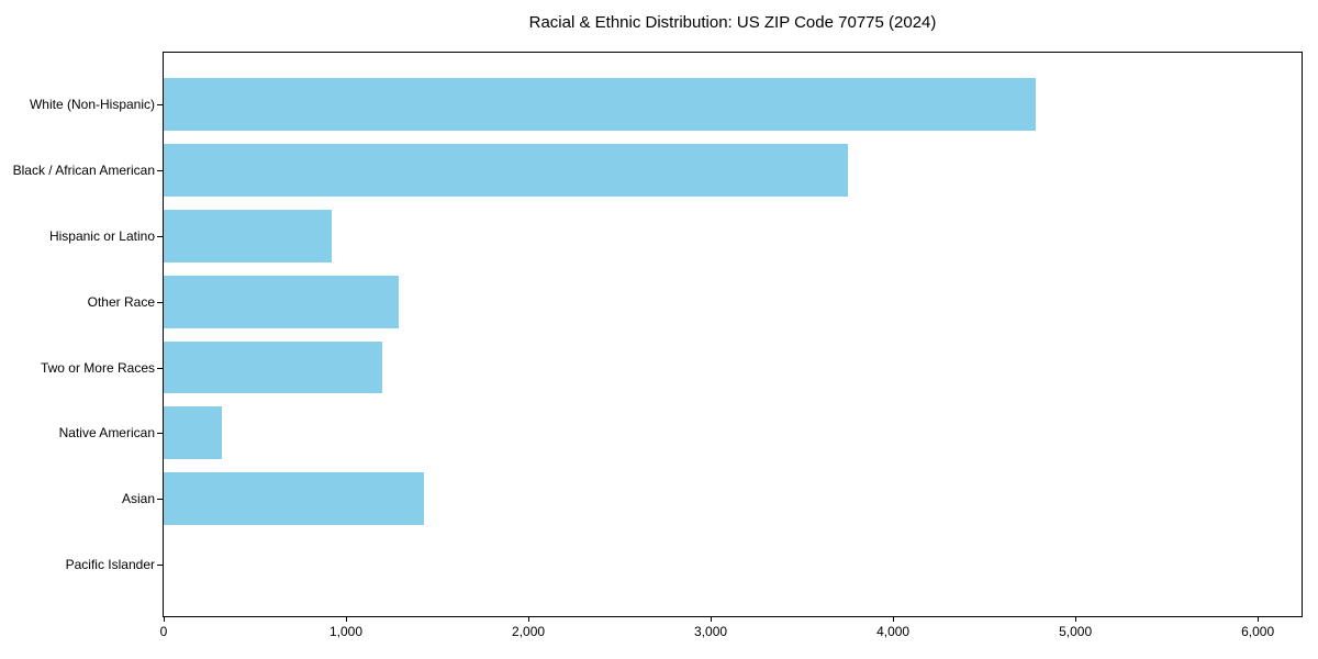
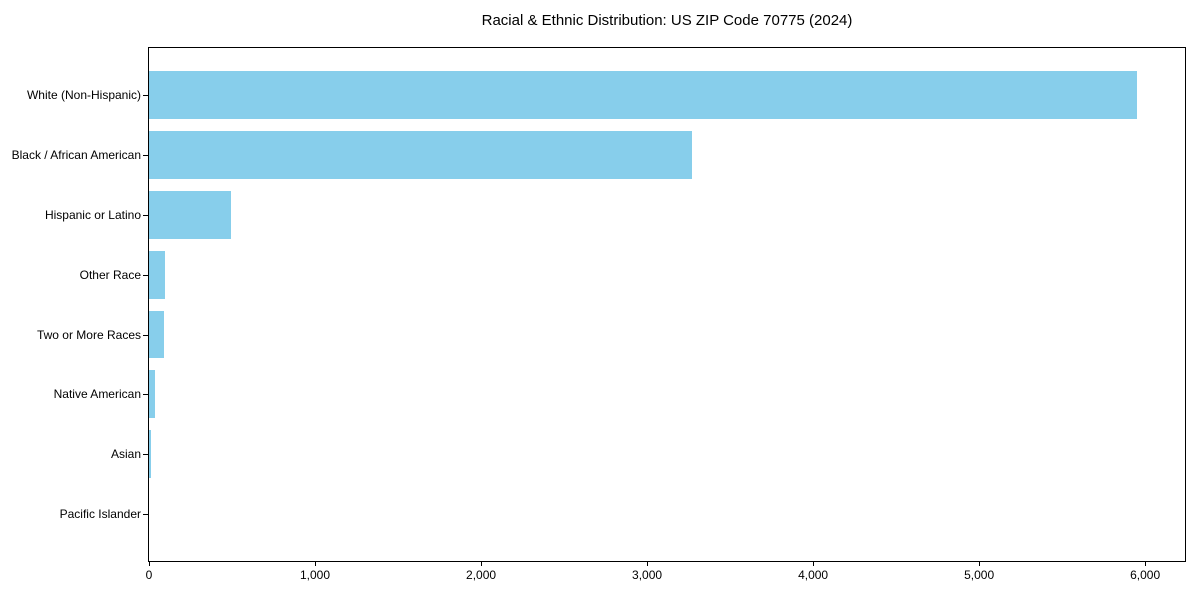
White (Non-Hispanic): 4780 -> 5950
Black / African American: 3750 -> 3270
Hispanic or Latino: 920 -> 500
Other Race: 1290 -> 100
Two or More Races: 1200 -> 90
Native American: 320 -> 40
Asian: 1430 -> 10
